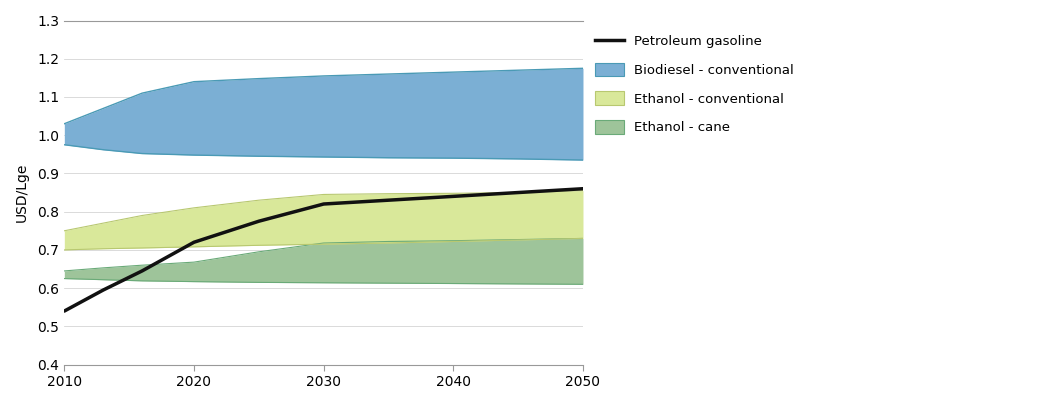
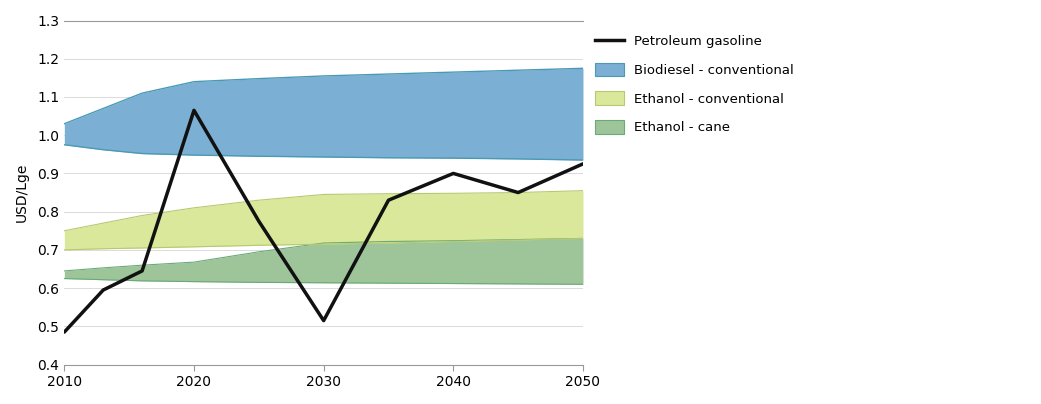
Petroleum gasoline/2010: 0.540 -> 0.485
Petroleum gasoline/2020: 0.720 -> 1.065
Petroleum gasoline/2030: 0.820 -> 0.515
Petroleum gasoline/2040: 0.840 -> 0.900
Petroleum gasoline/2050: 0.860 -> 0.925
